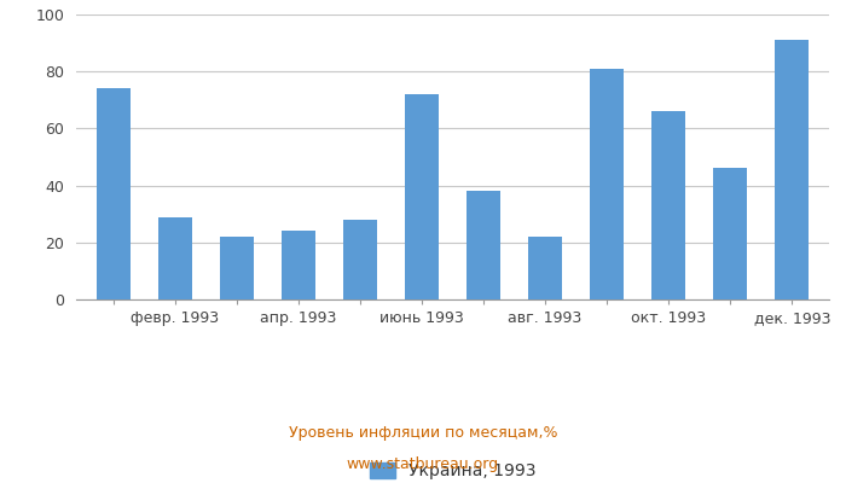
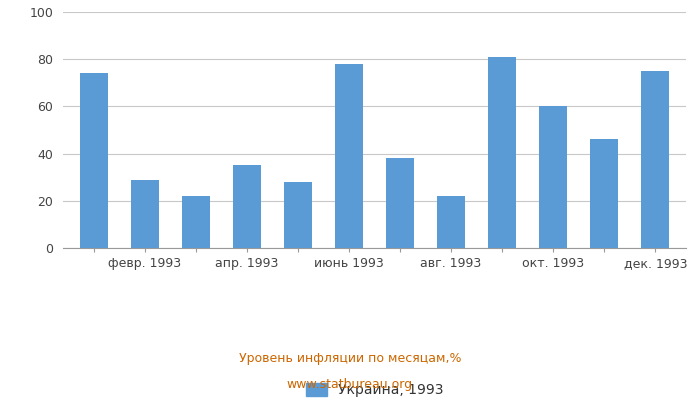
апр. 1993: 24 -> 35
июнь 1993: 72 -> 78
окт. 1993: 66 -> 60
дек. 1993: 91 -> 75
